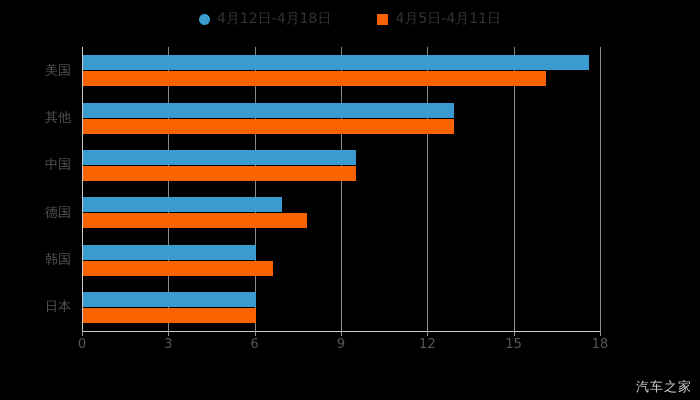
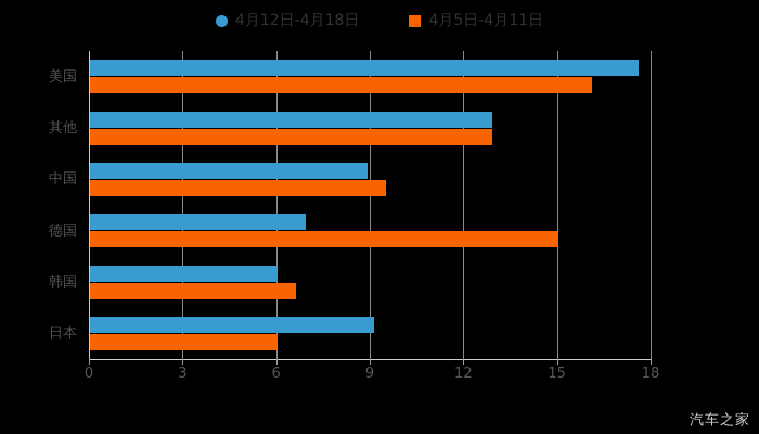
4月12日-4月18日/中国: 9.5 -> 8.9
4月5日-4月11日/德国: 7.8 -> 15.0
4月12日-4月18日/日本: 6.0 -> 9.1
